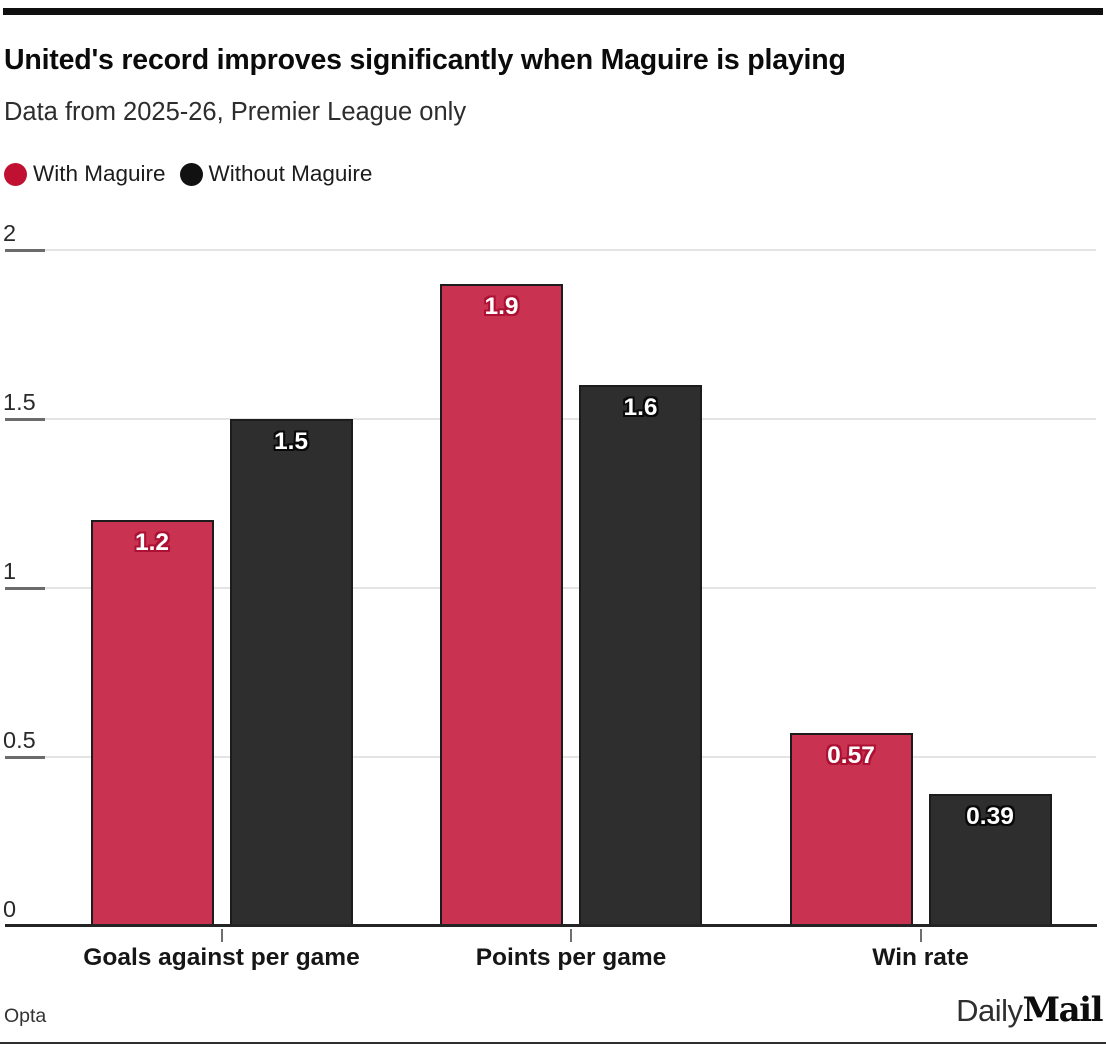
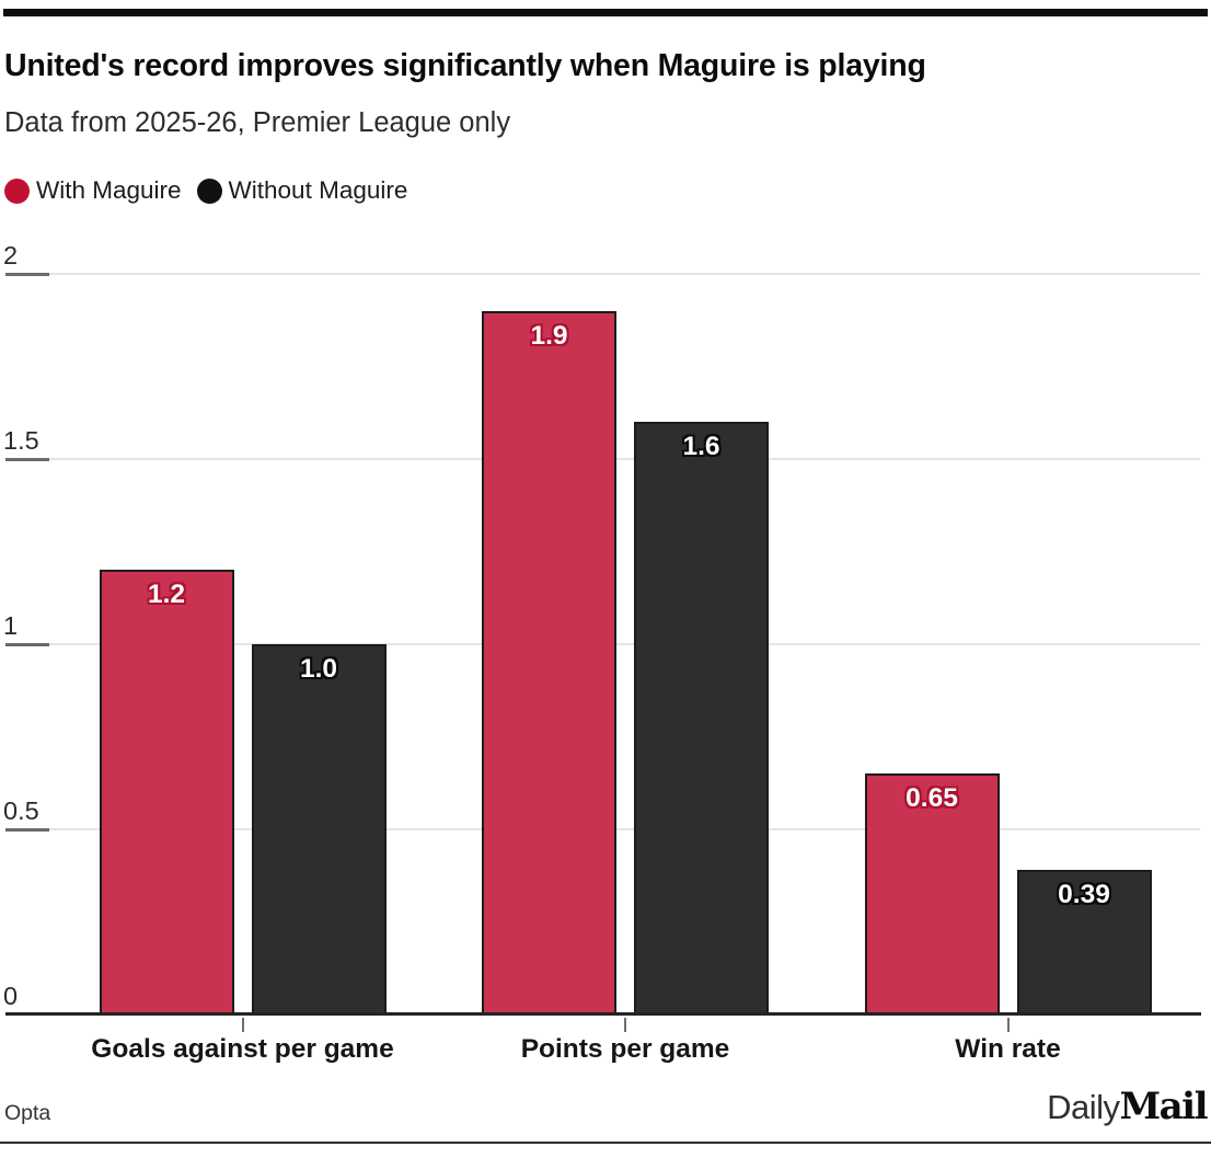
Without Maguire/Goals against per game: 1.5 -> 1.0
With Maguire/Win rate: 0.57 -> 0.65
